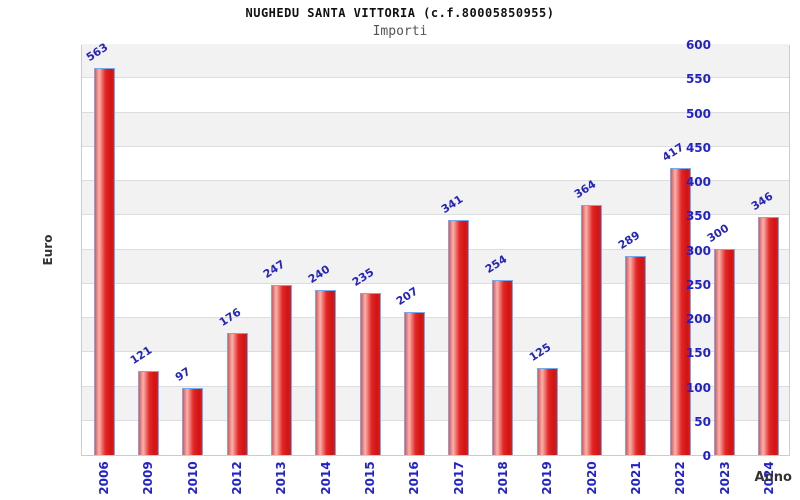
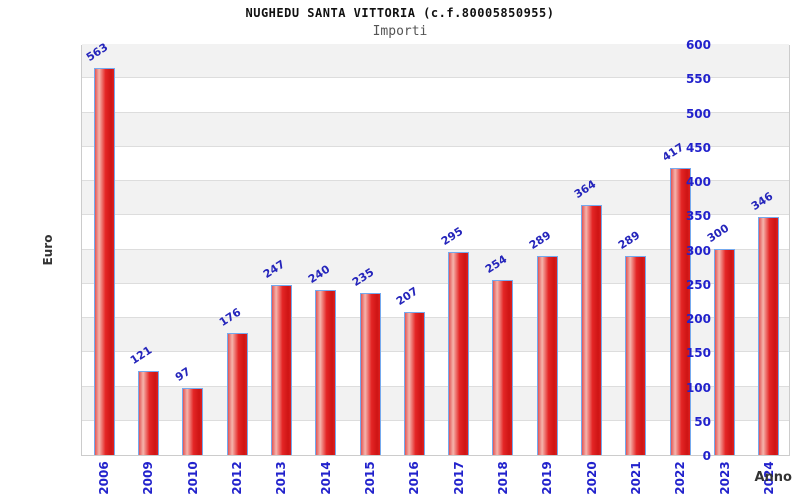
2017: 341 -> 295
2019: 125 -> 289
